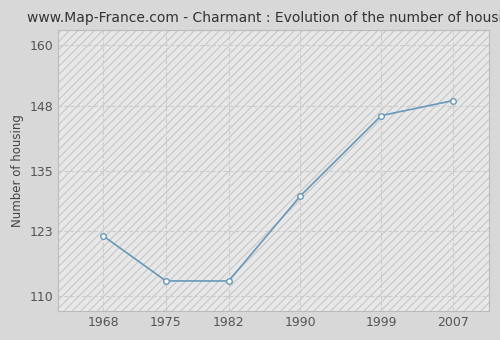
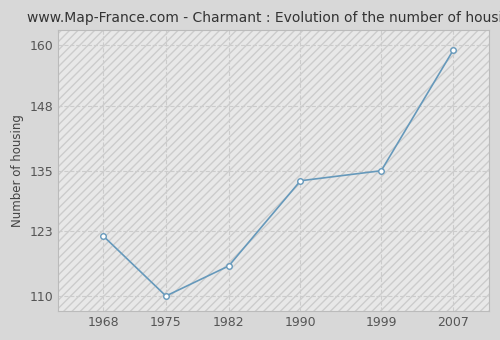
1975: 113 -> 110
1982: 113 -> 116
1990: 130 -> 133
1999: 146 -> 135
2007: 149 -> 159
